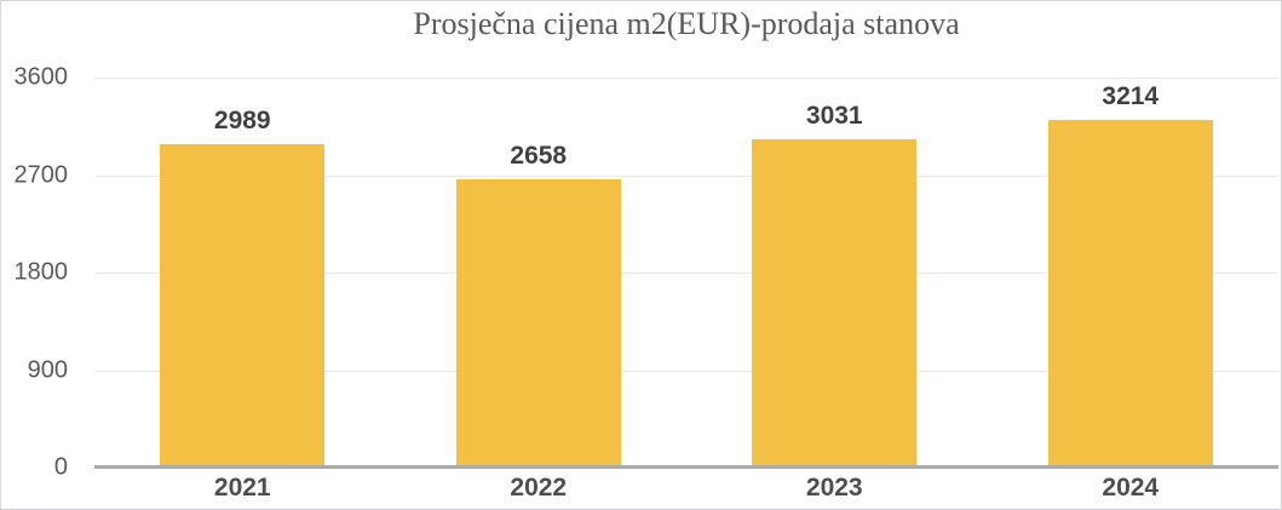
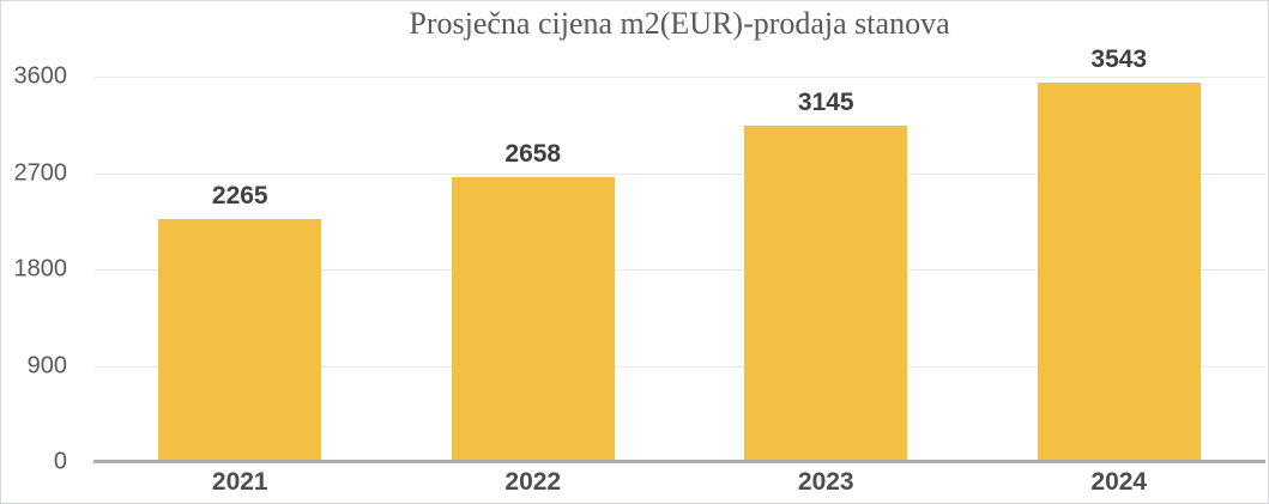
2021: 2989 -> 2265
2023: 3031 -> 3145
2024: 3214 -> 3543
